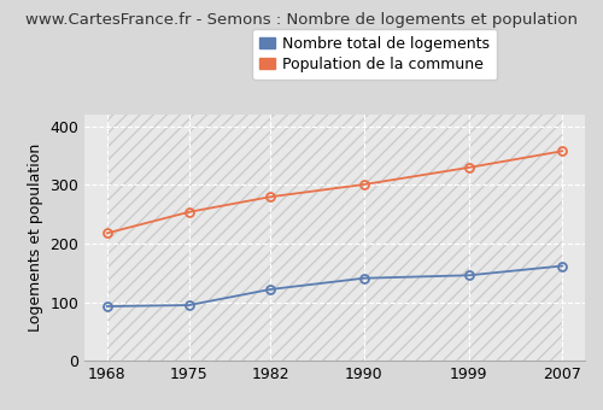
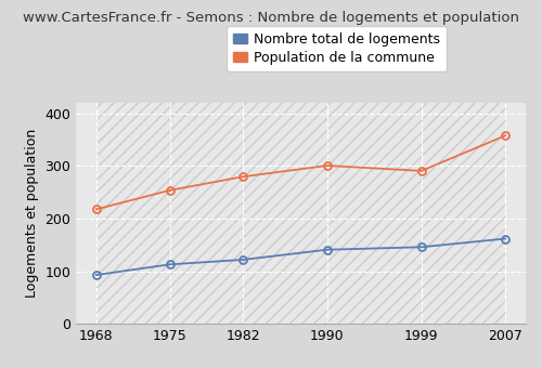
Nombre total de logements/1975: 95 -> 113
Population de la commune/1999: 330 -> 291
